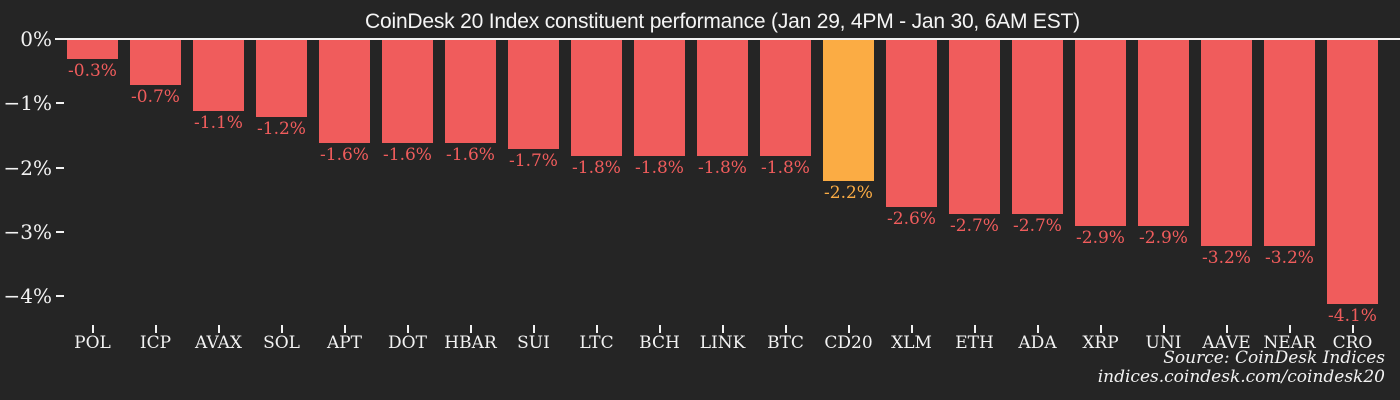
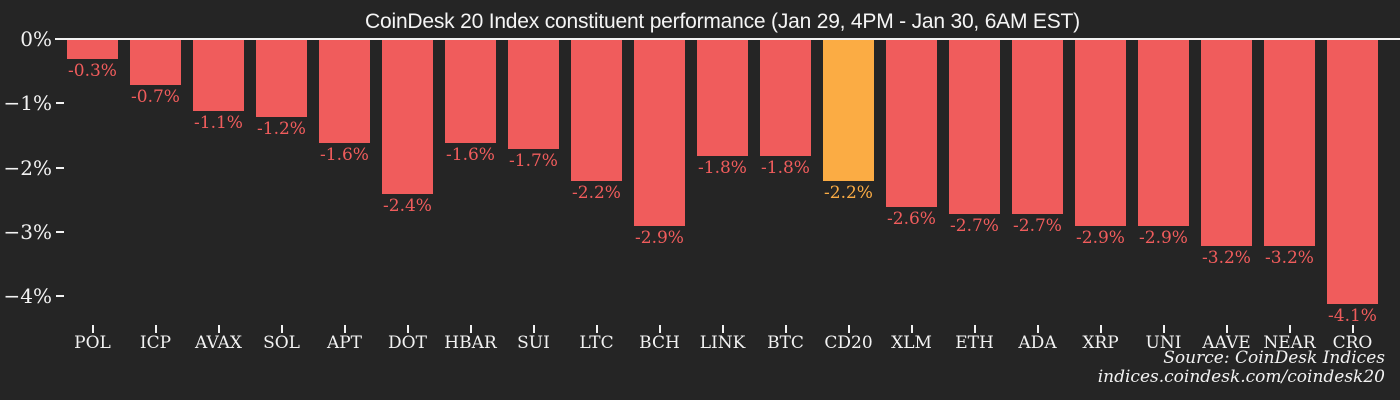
DOT: -1.6% -> -2.4%
LTC: -1.8% -> -2.2%
BCH: -1.8% -> -2.9%
